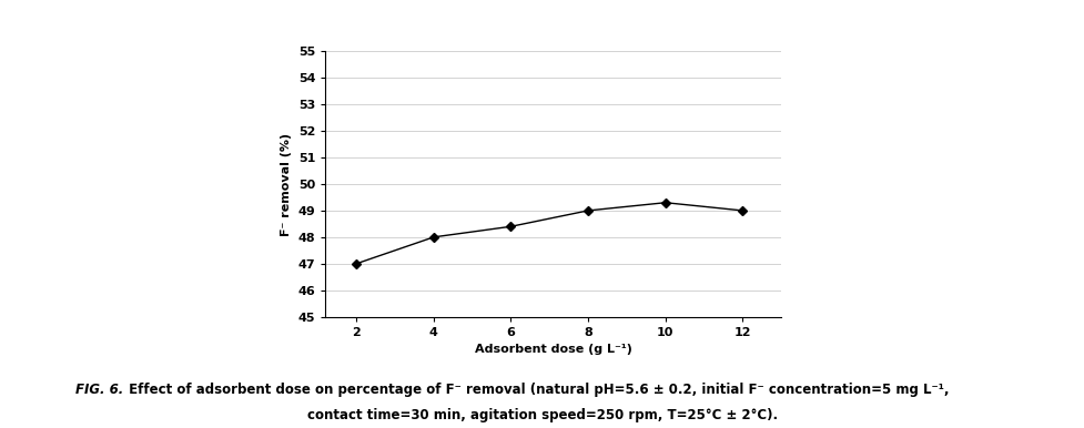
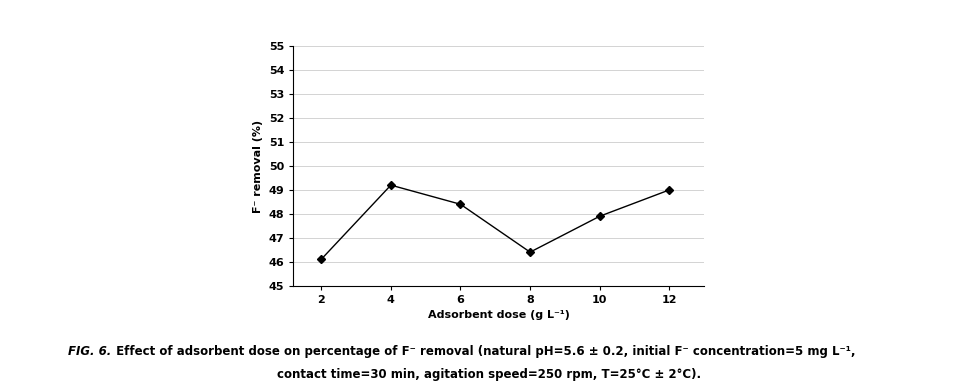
2: 47.0 -> 46.1
4: 48.0 -> 49.2
8: 49.0 -> 46.4
10: 49.3 -> 47.9
